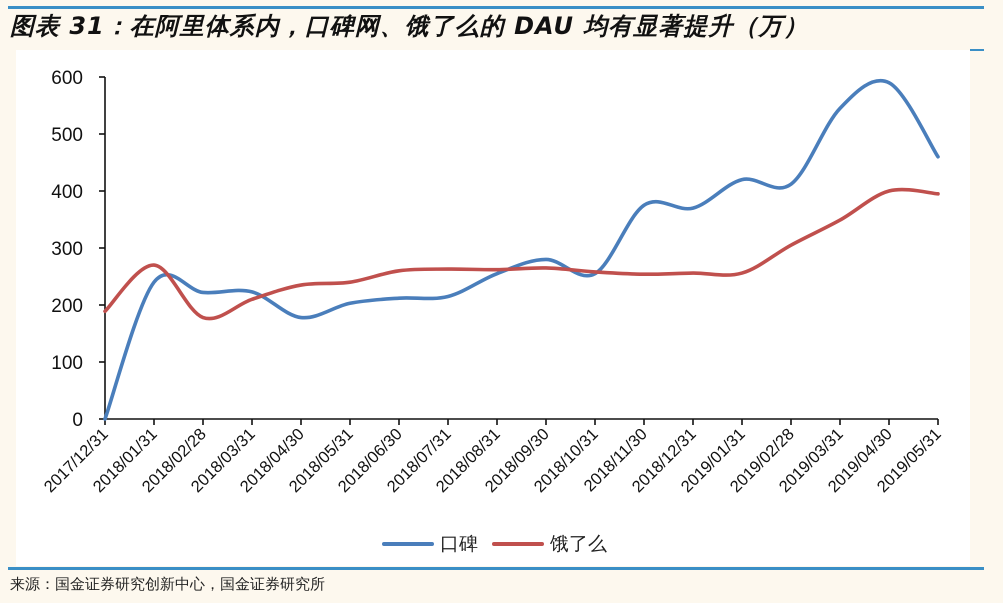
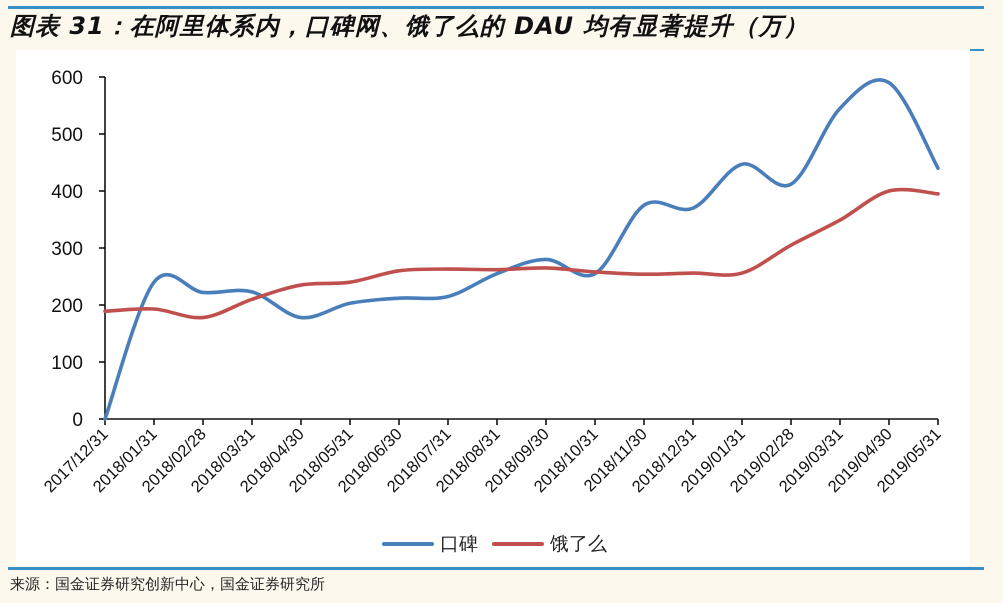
饿了么/2018/01/31: 270 -> 190
口碑/2019/01/31: 420 -> 450
口碑/2019/05/31: 460 -> 440
